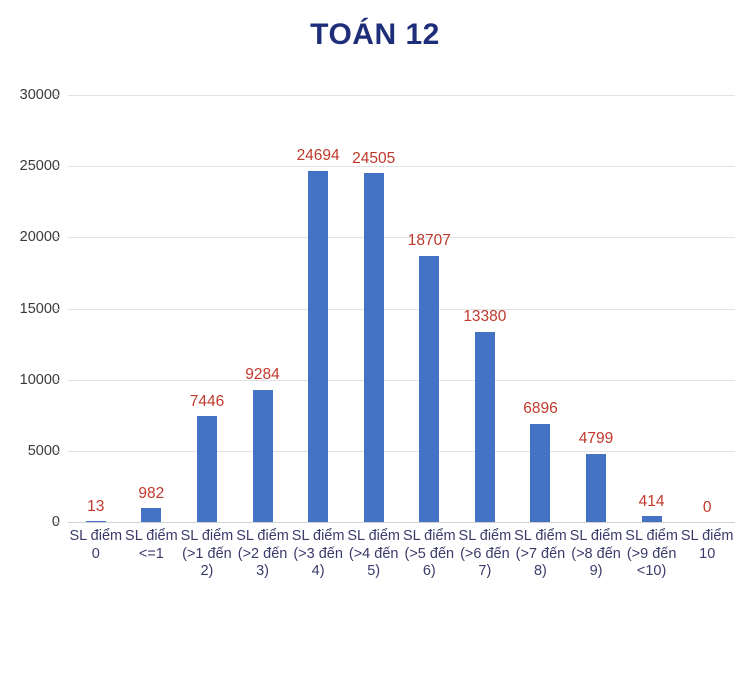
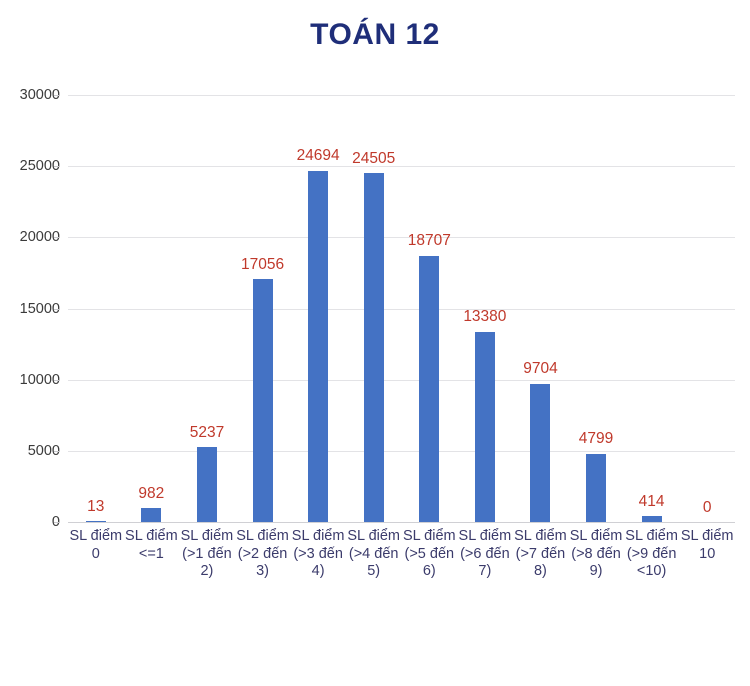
SL điểm (>1 đến 2): 7446 -> 5237
SL điểm (>2 đến 3): 9284 -> 17056
SL điểm (>7 đến 8): 6896 -> 9704
